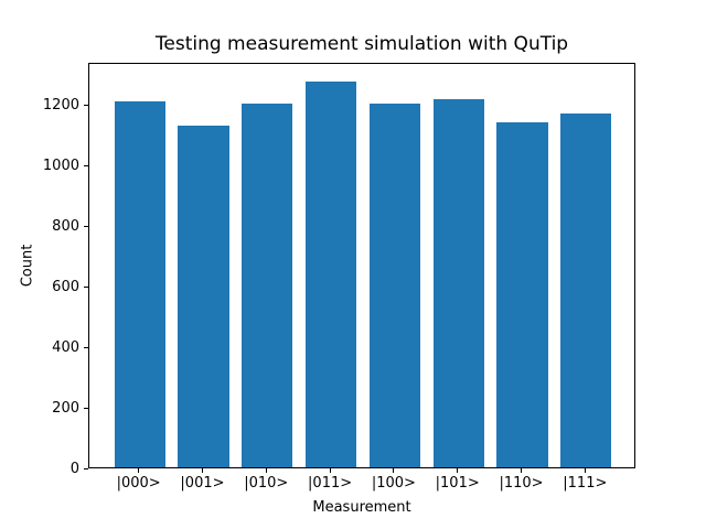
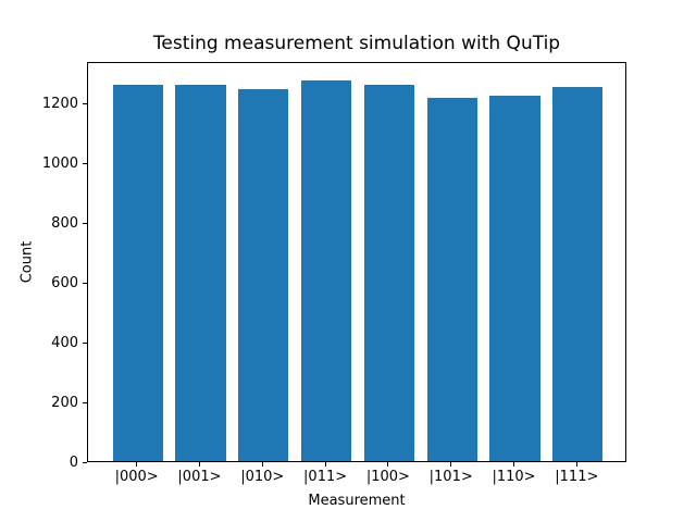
|000>: 1210 -> 1260
|001>: 1130 -> 1260
|010>: 1200 -> 1250
|100>: 1200 -> 1260
|110>: 1140 -> 1220
|111>: 1170 -> 1250
